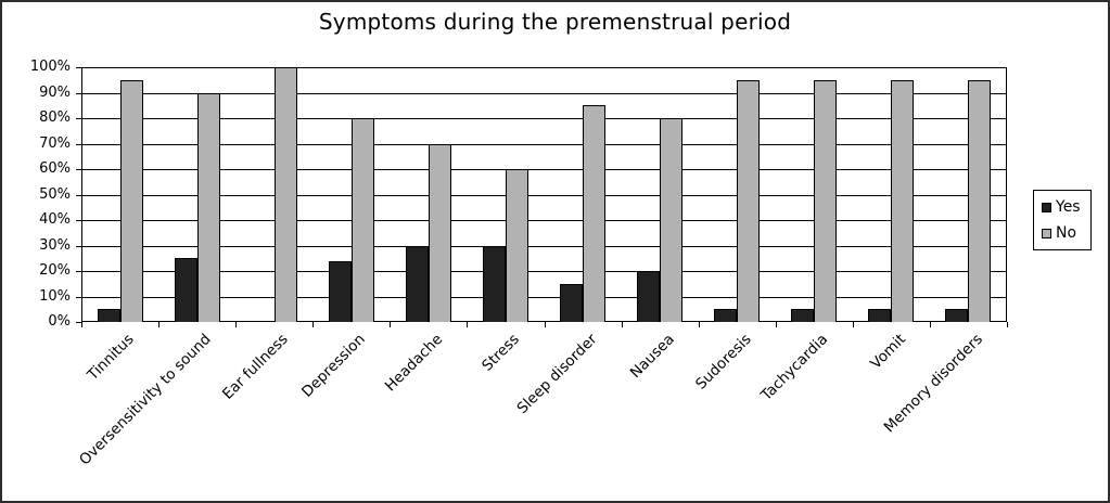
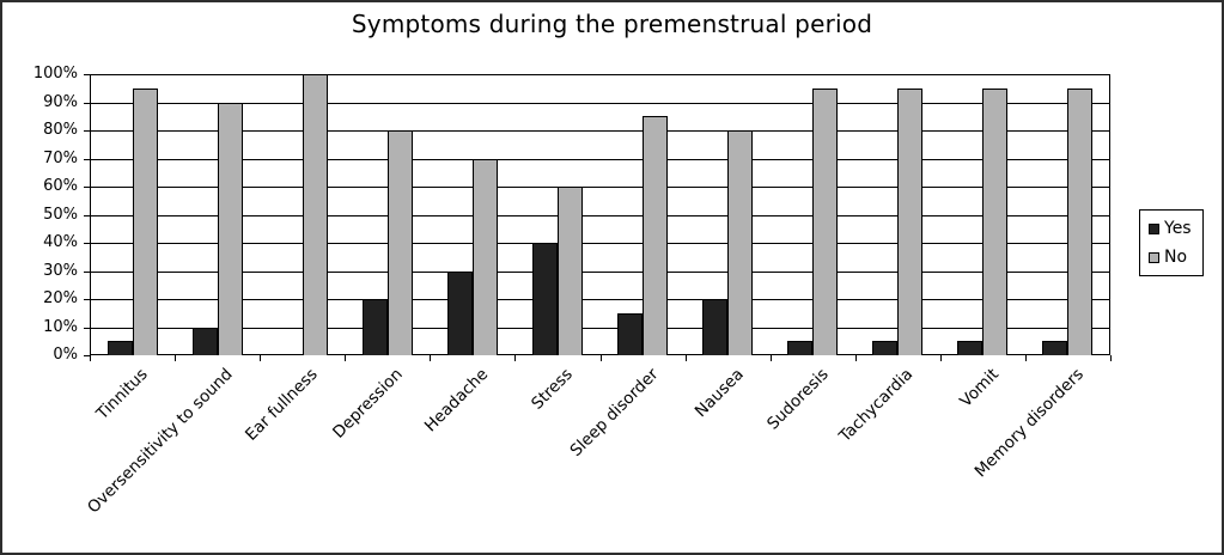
Yes/Oversensitivity to sound: 25% -> 10%
Yes/Depression: 24% -> 20%
Yes/Stress: 30% -> 40%
